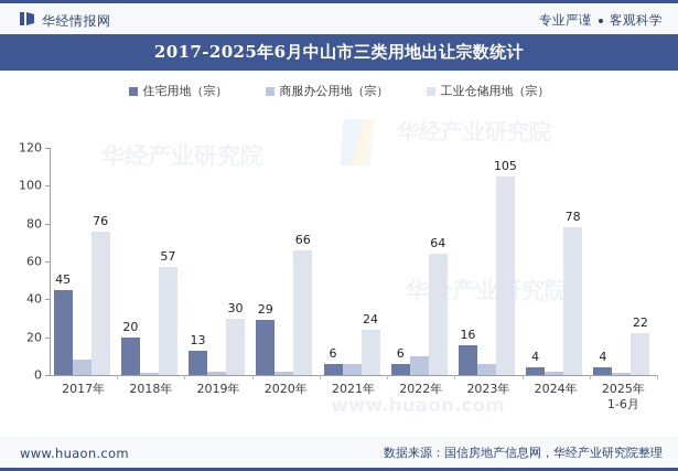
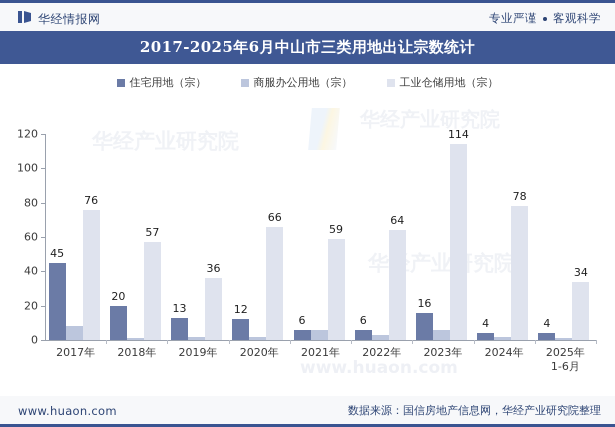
工业仓储用地（宗）/2019年: 30 -> 36
住宅用地（宗）/2020年: 29 -> 12
工业仓储用地（宗）/2021年: 24 -> 59
商服办公用地（宗）/2022年: 10 -> 3
工业仓储用地（宗）/2023年: 105 -> 114
工业仓储用地（宗）/2025年 1-6月: 22 -> 34
